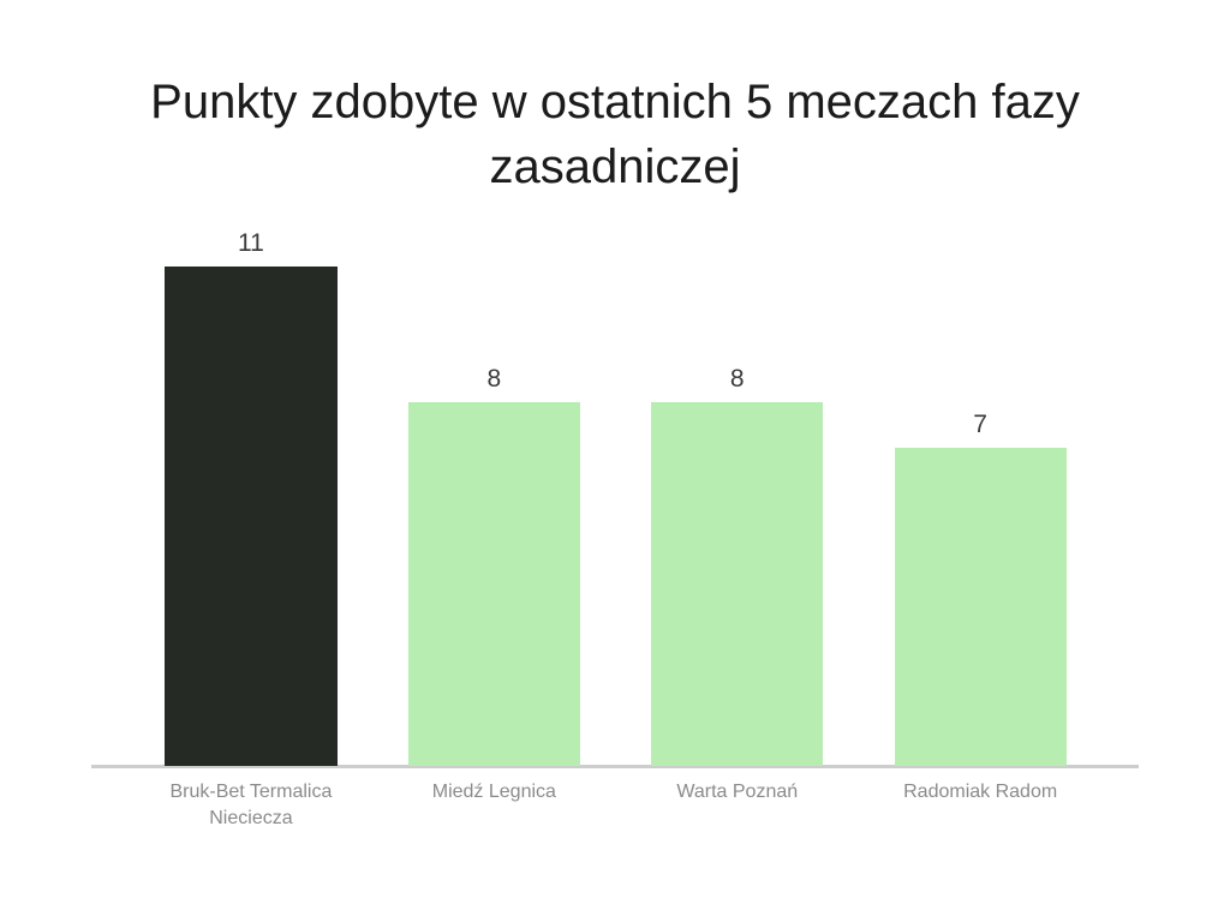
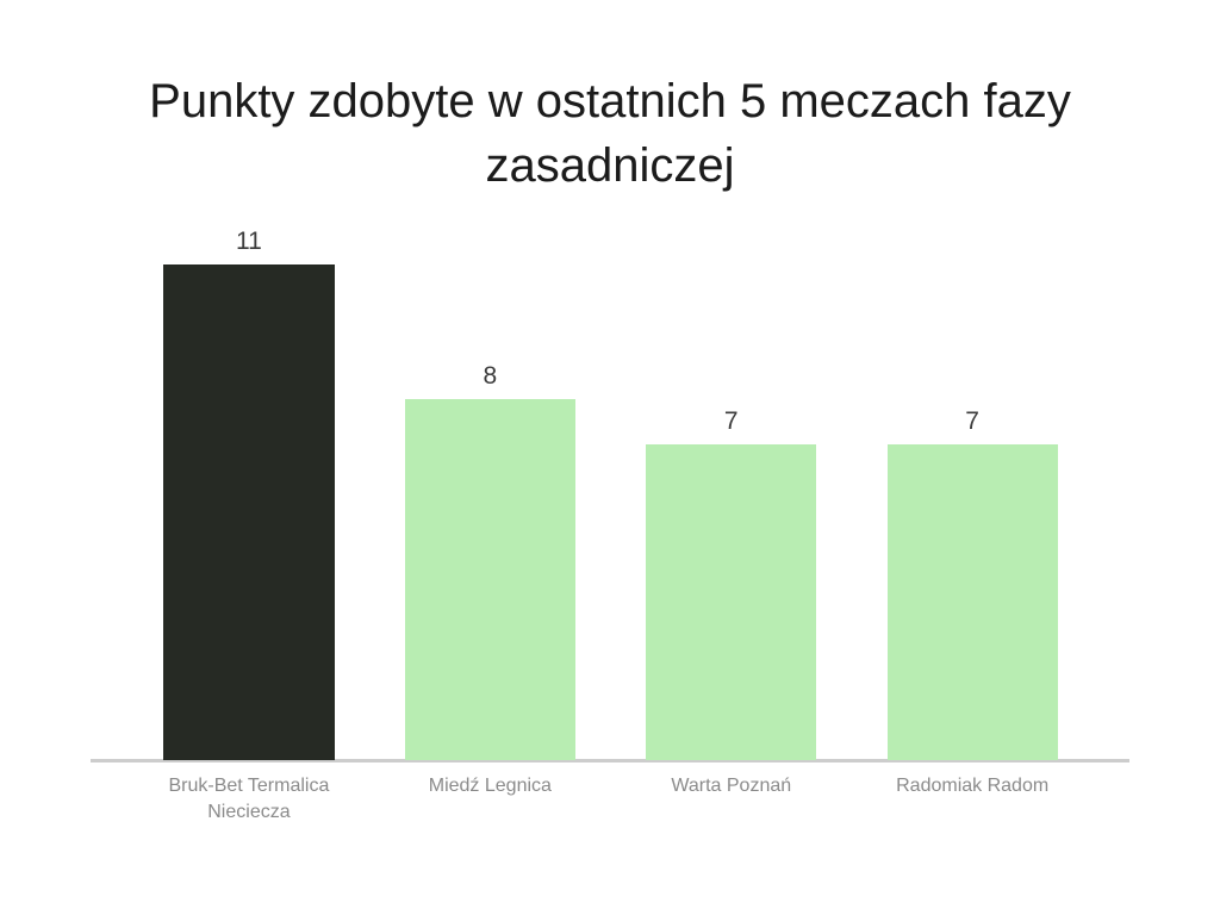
Warta Poznań: 8 -> 7
